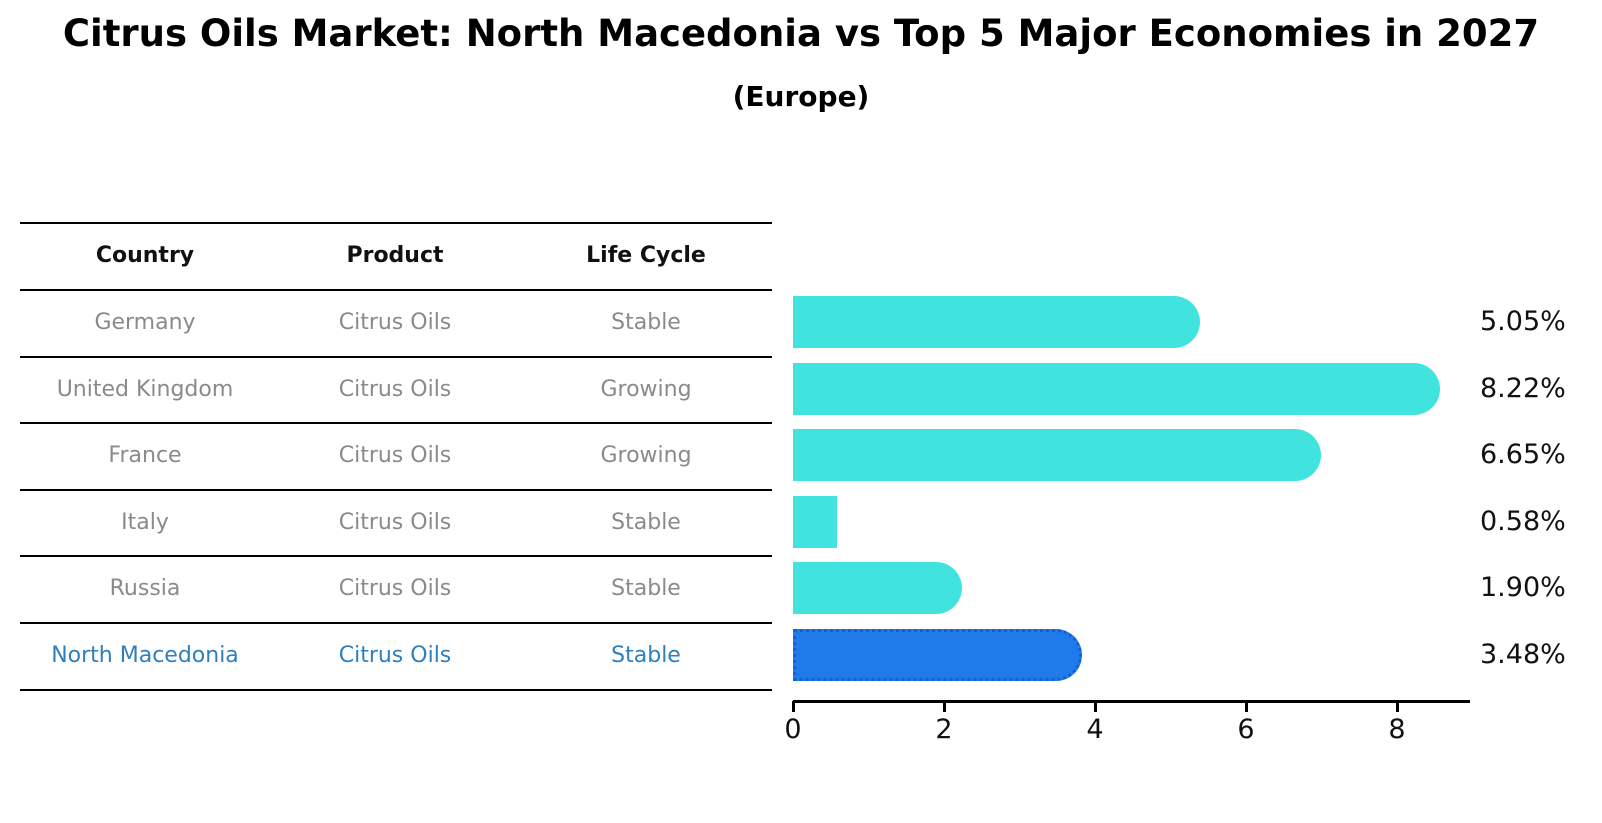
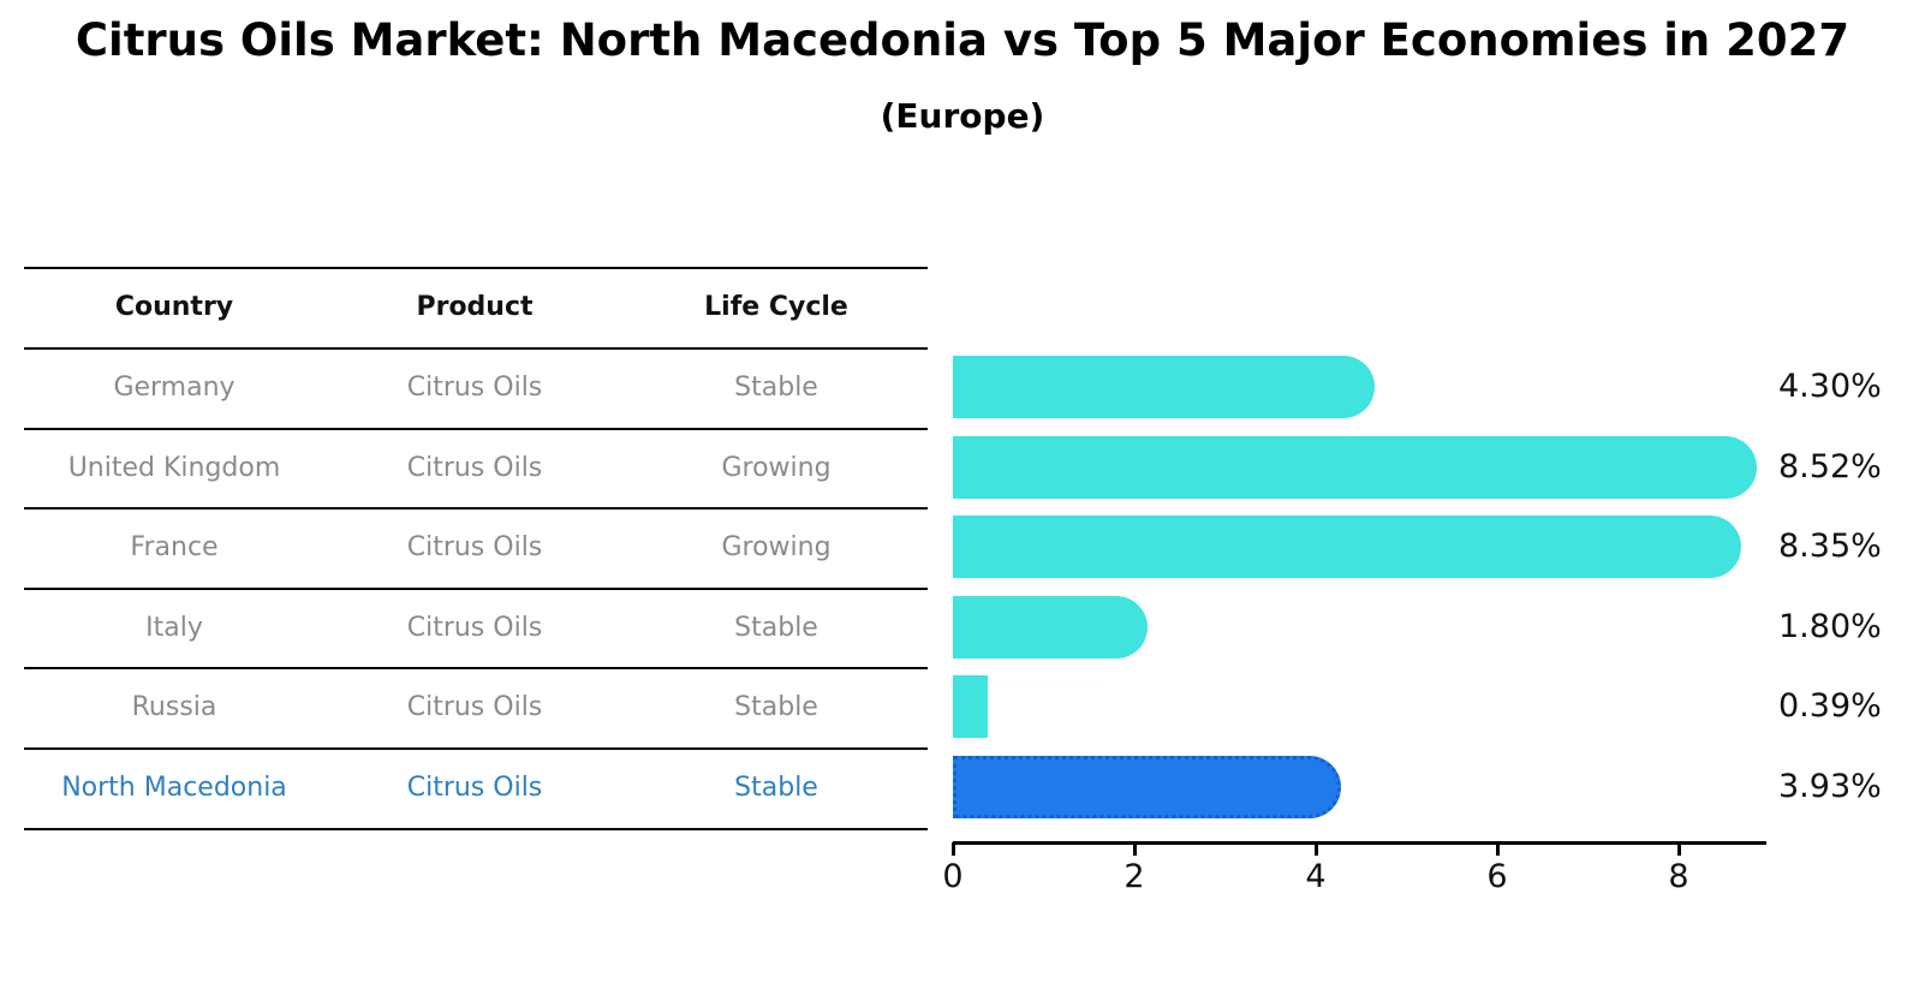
Germany: 5.05% -> 4.30%
United Kingdom: 8.22% -> 8.52%
France: 6.65% -> 8.35%
Italy: 0.58% -> 1.80%
Russia: 1.90% -> 0.39%
North Macedonia: 3.48% -> 3.93%
